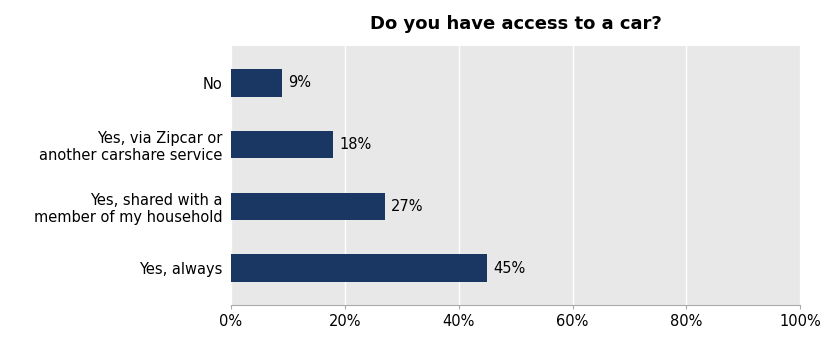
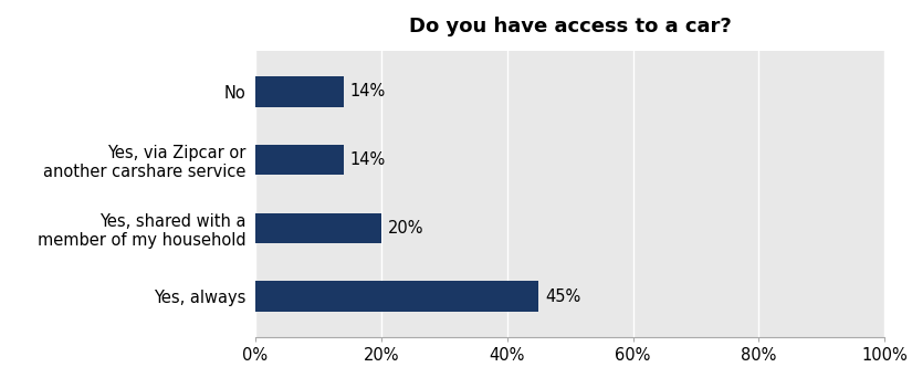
No: 9% -> 14%
Yes, via Zipcar or another carshare service: 18% -> 14%
Yes, shared with a member of my household: 27% -> 20%
